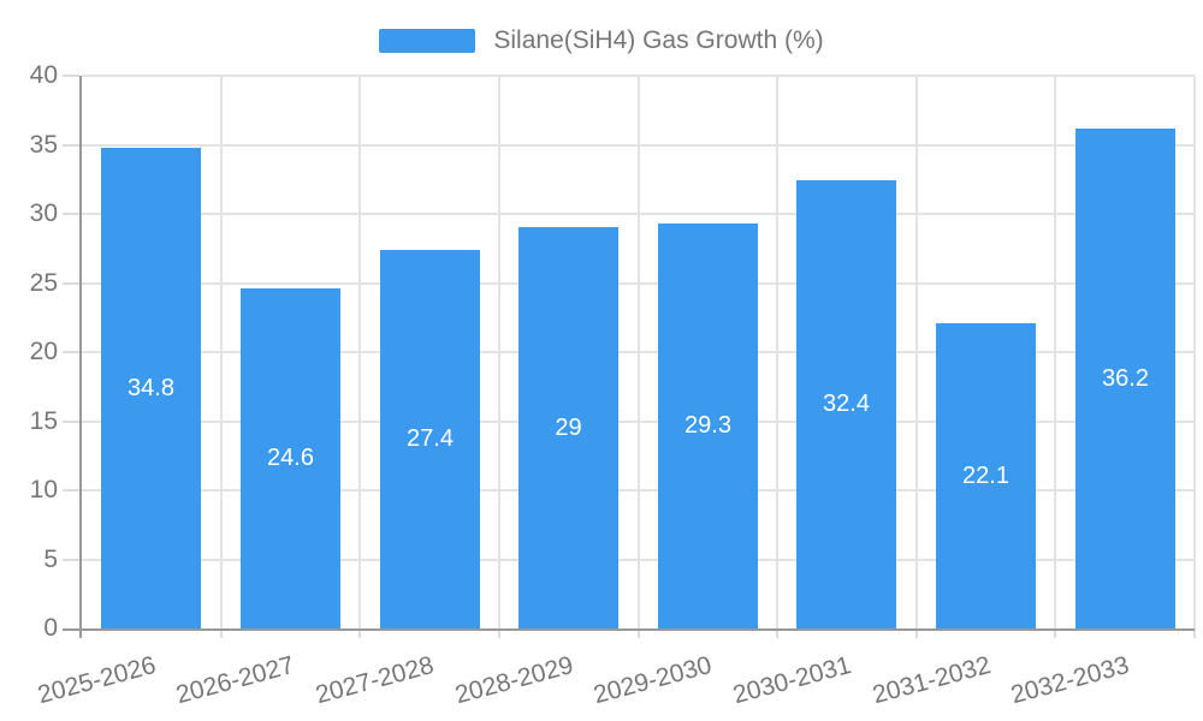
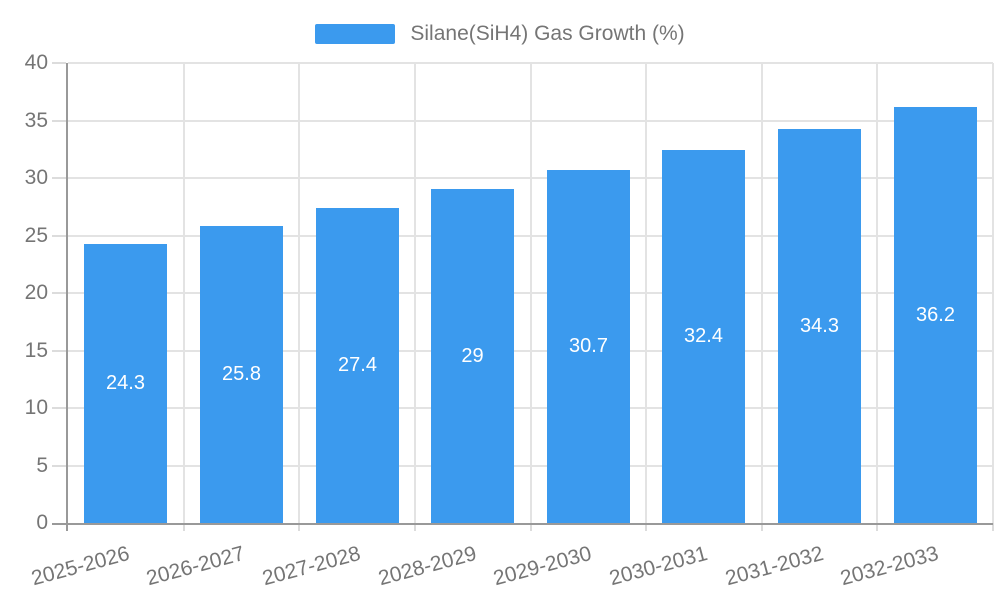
2025-2026: 34.8 -> 24.3
2026-2027: 24.6 -> 25.8
2029-2030: 29.3 -> 30.7
2031-2032: 22.1 -> 34.3
